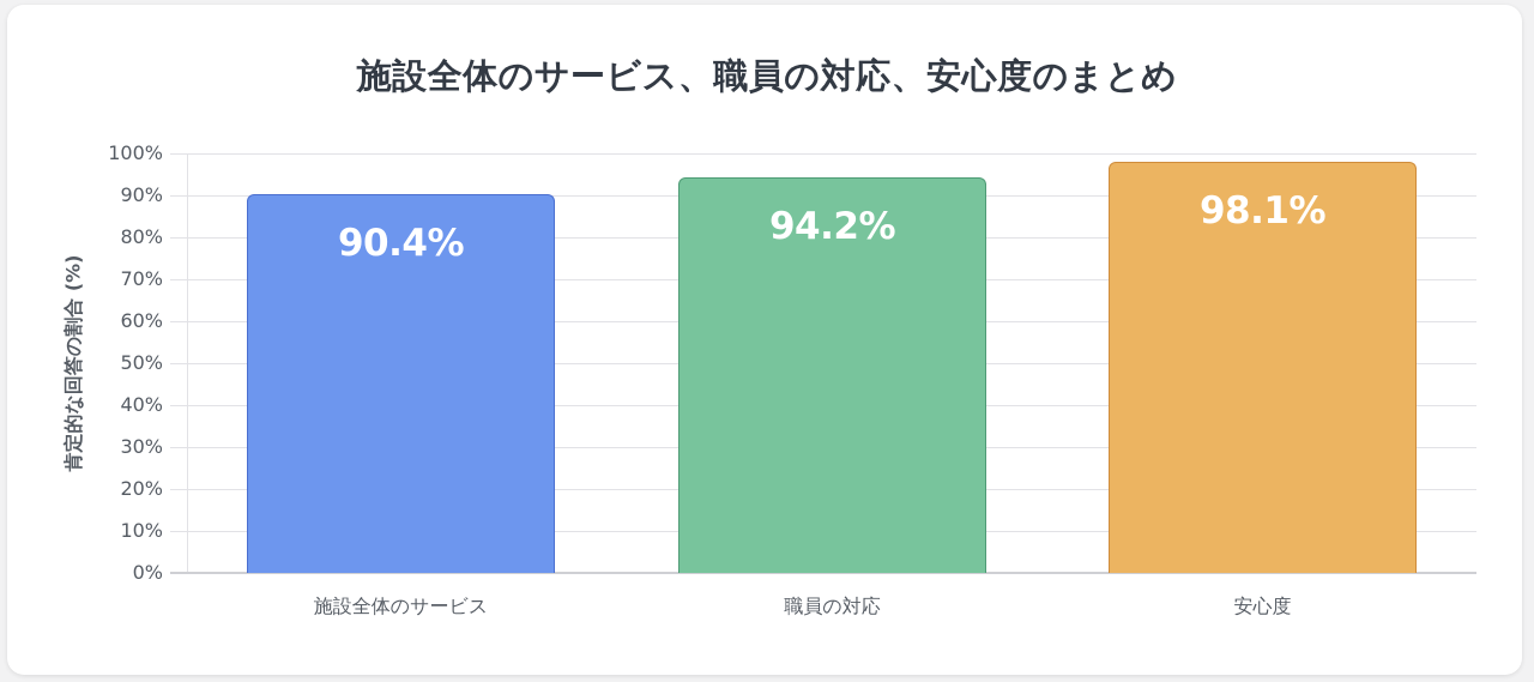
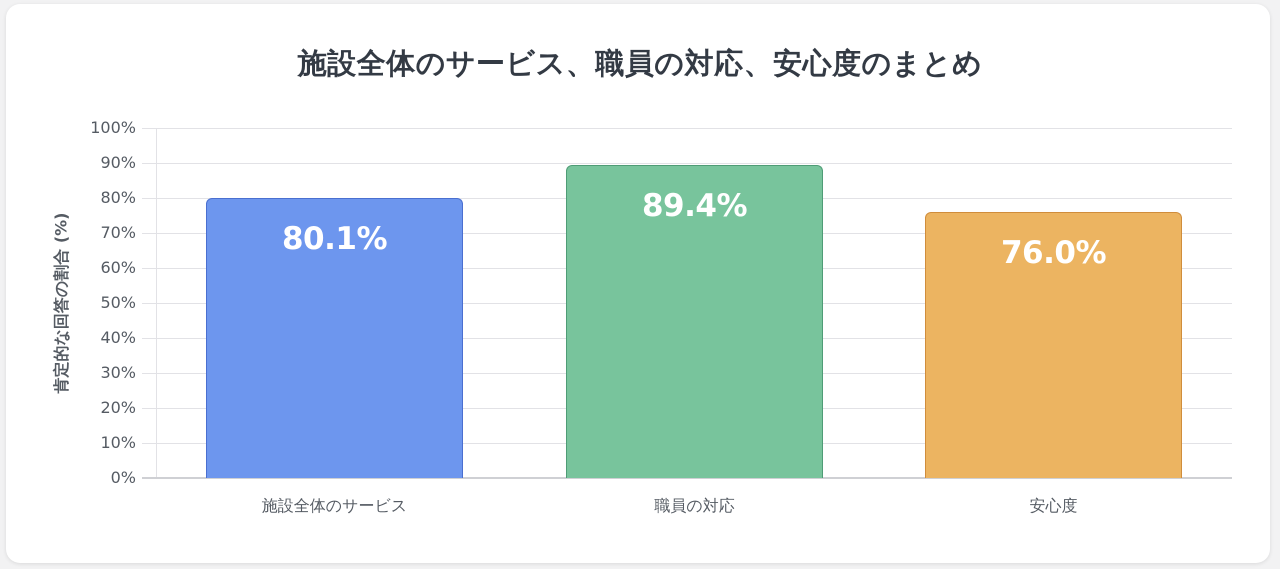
施設全体のサービス: 90.4% -> 80.1%
職員の対応: 94.2% -> 89.4%
安心度: 98.1% -> 76.0%
